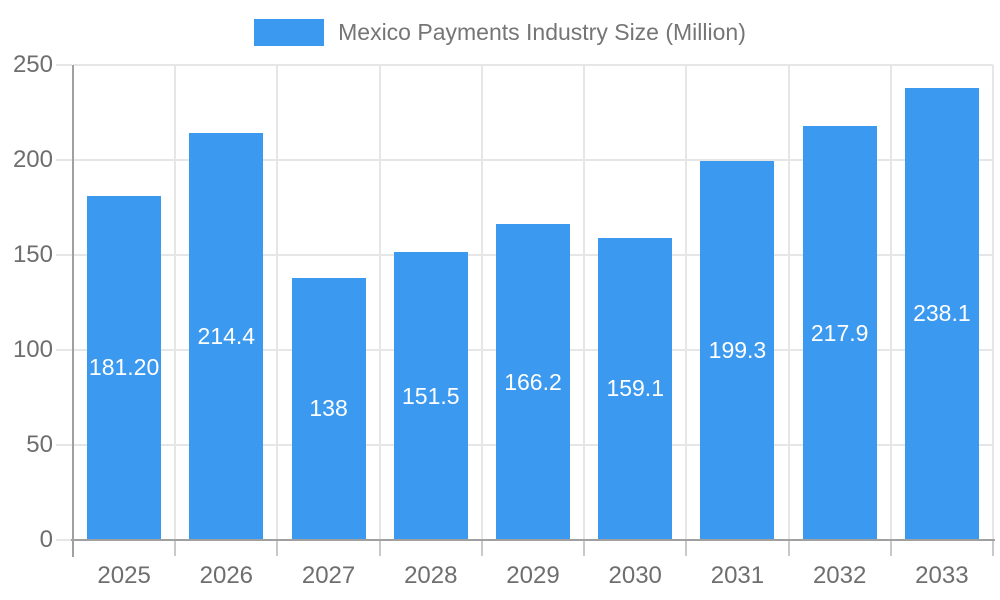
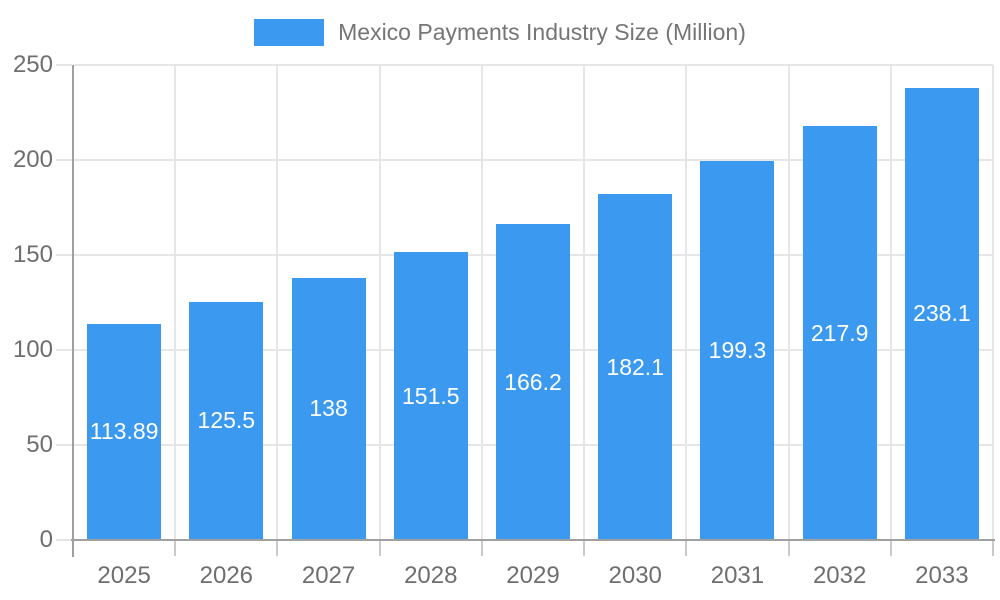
2025: 181.20 -> 113.89
2026: 214.4 -> 125.5
2030: 159.1 -> 182.1
